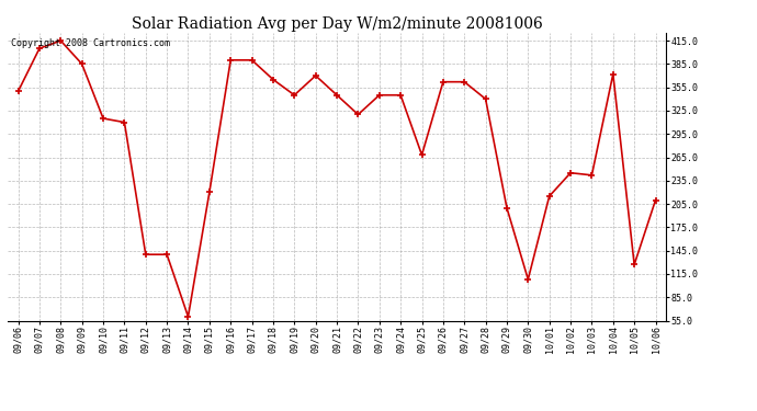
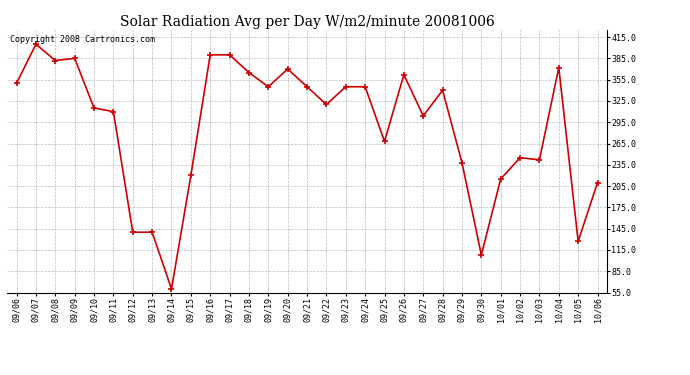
09/08: 415 -> 382
09/27: 362 -> 304
09/29: 200 -> 238
